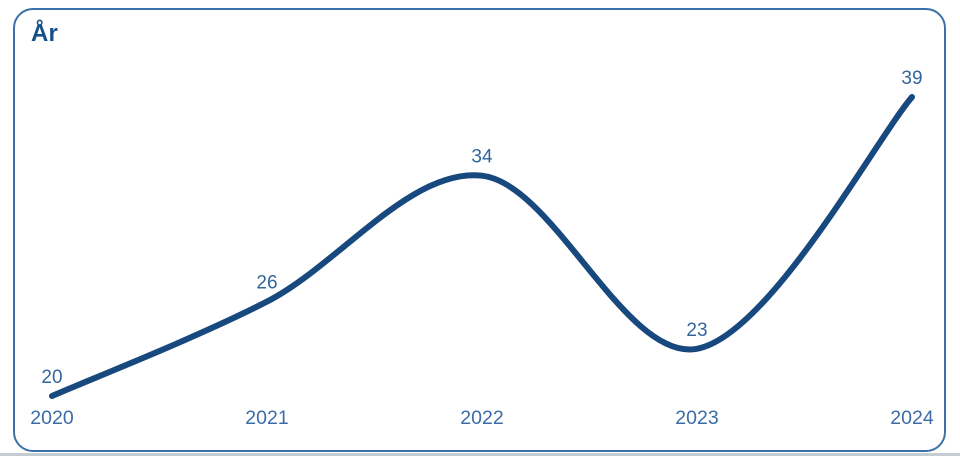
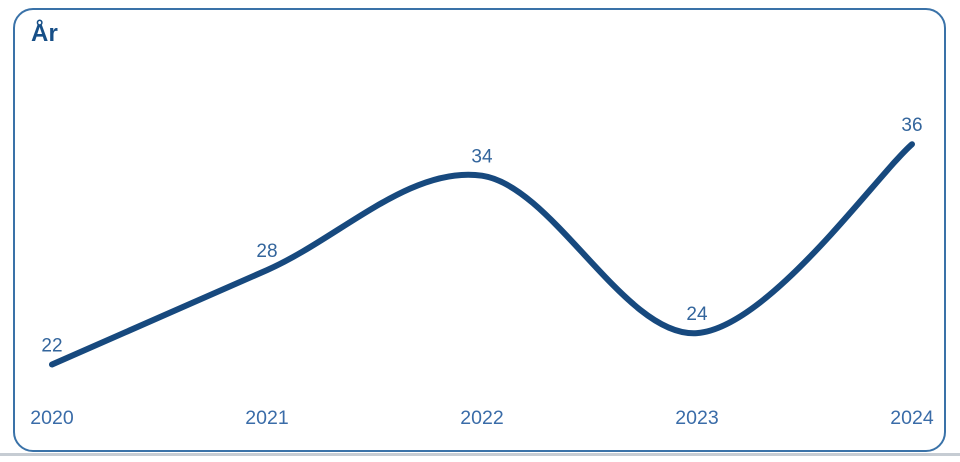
2020: 20 -> 22
2021: 26 -> 28
2023: 23 -> 24
2024: 39 -> 36
